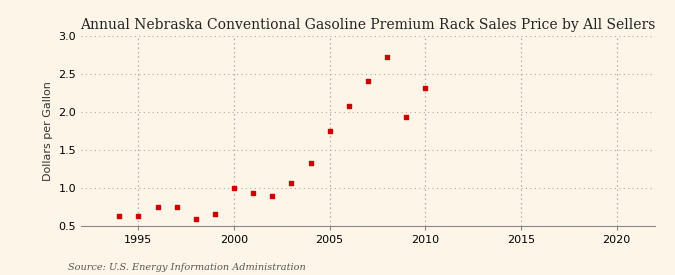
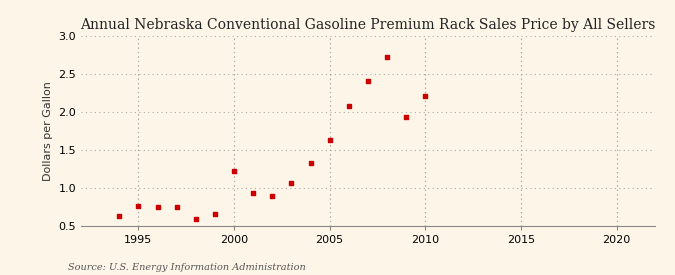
1995: 0.63 -> 0.76
2000: 1.00 -> 1.22
2005: 1.75 -> 1.62
2010: 2.31 -> 2.20
